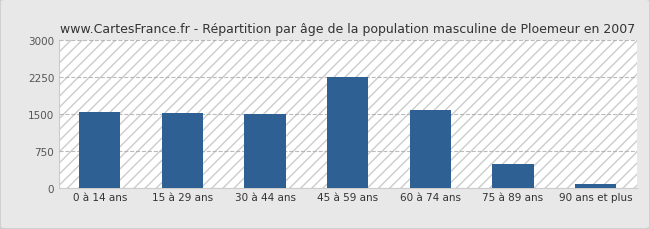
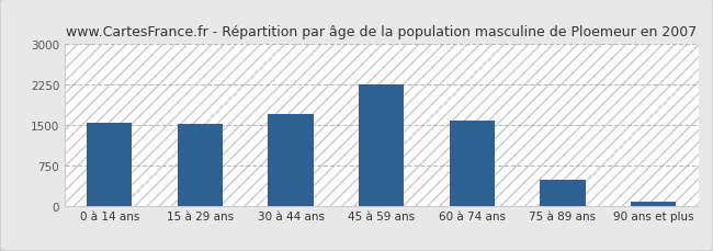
30 à 44 ans: 1510 -> 1700
